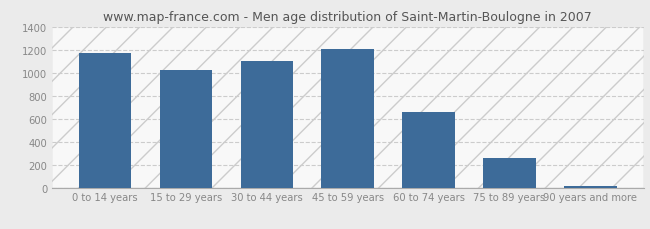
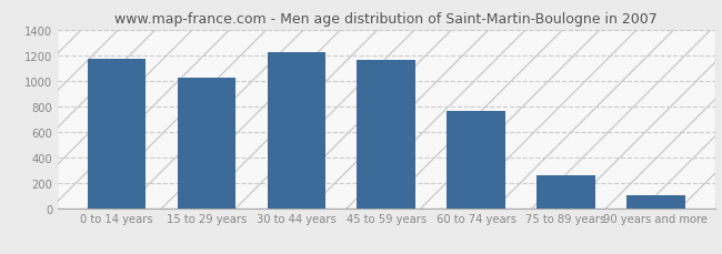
30 to 44 years: 1100 -> 1220
45 to 59 years: 1200 -> 1160
60 to 74 years: 660 -> 760
90 years and more: 20 -> 100
